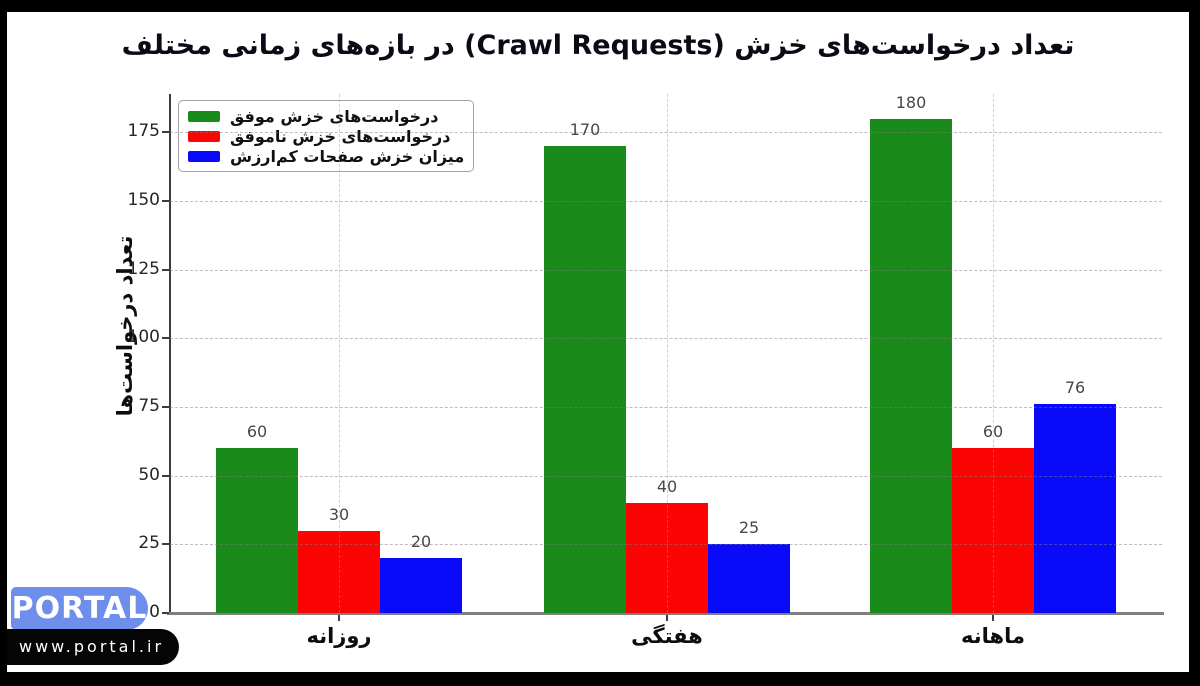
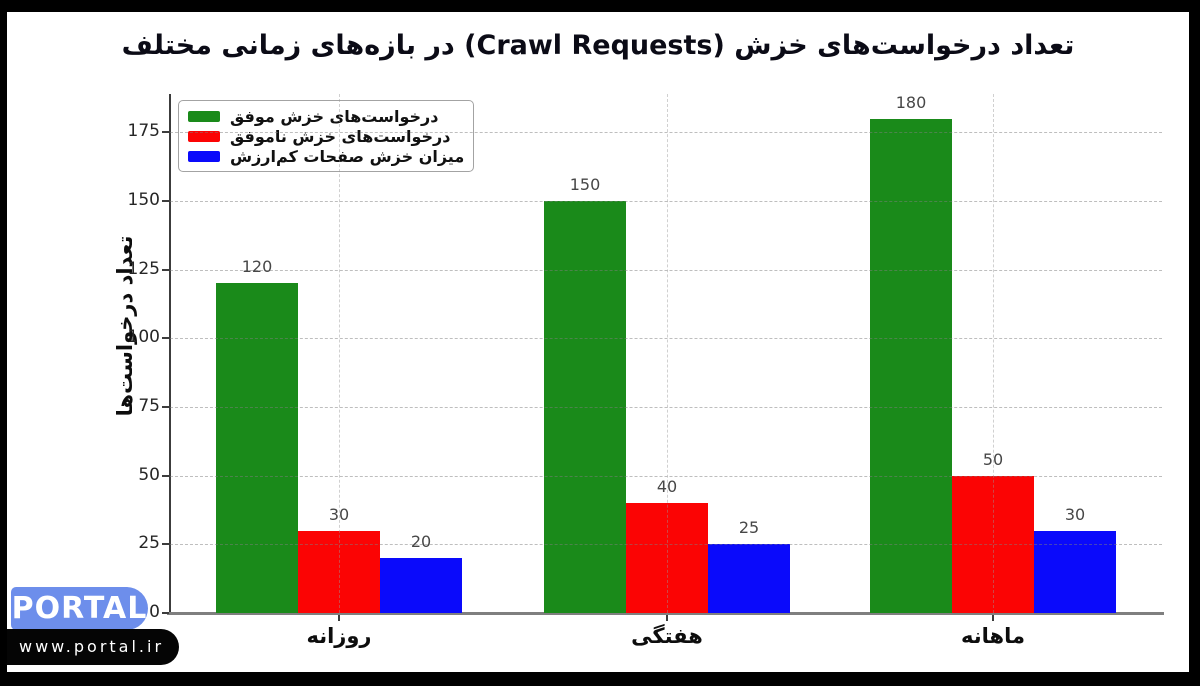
درخواست‌های خزش موفق/روزانه: 60 -> 120
درخواست‌های خزش موفق/هفتگی: 170 -> 150
درخواست‌های خزش ناموفق/ماهانه: 60 -> 50
میزان خزش صفحات کم‌ارزش/ماهانه: 76 -> 30
